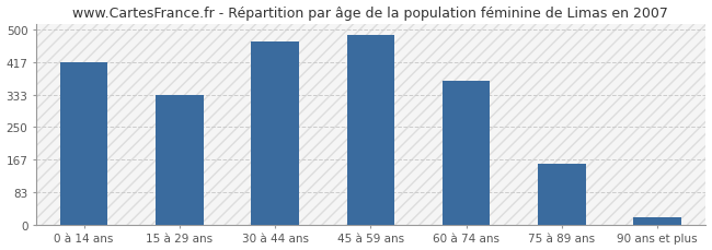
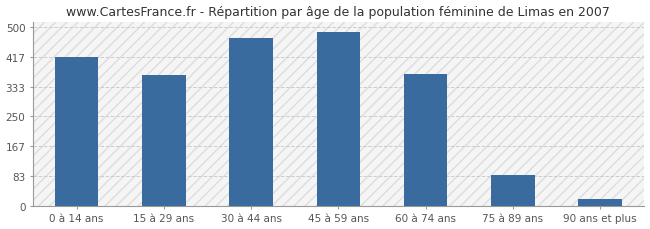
15 à 29 ans: 333 -> 365
75 à 89 ans: 155 -> 85
